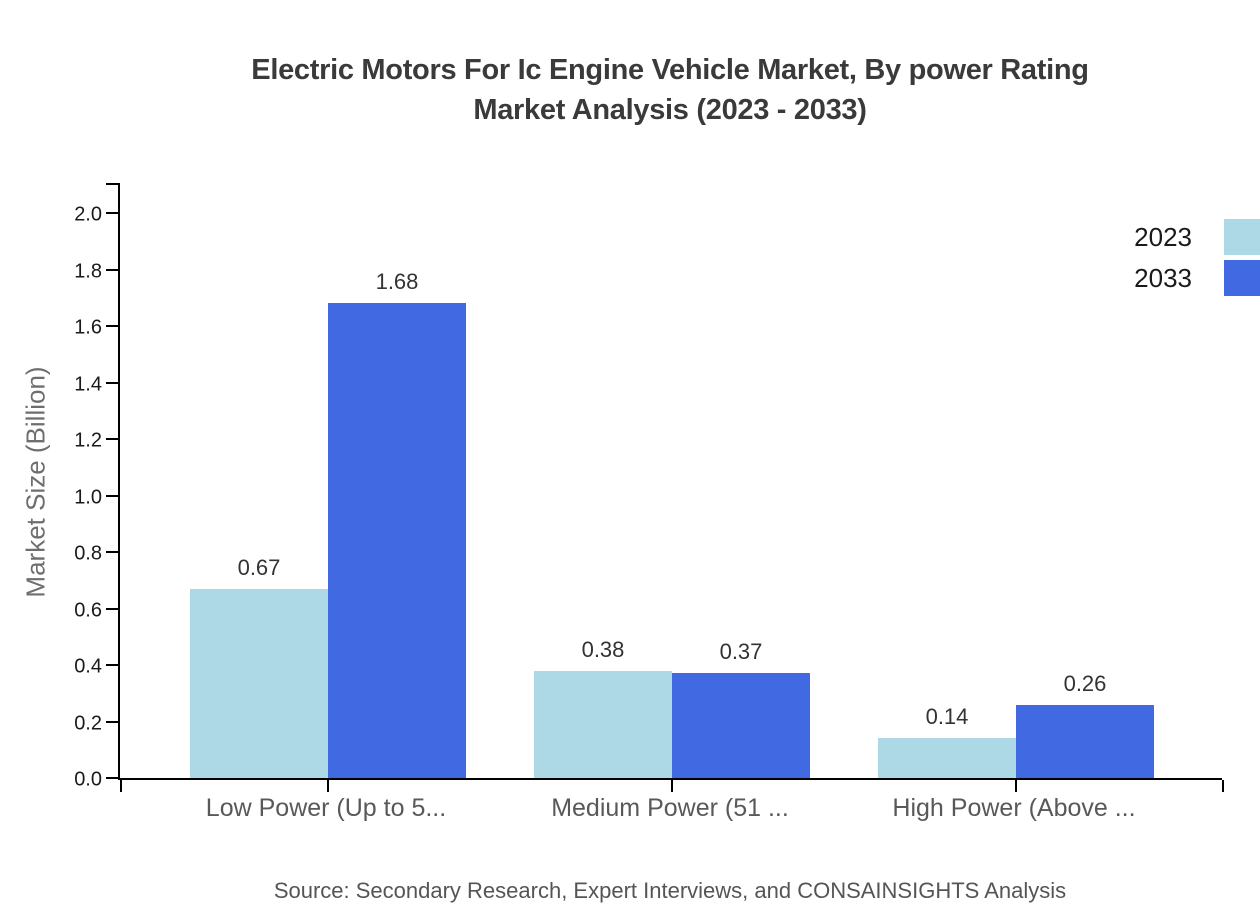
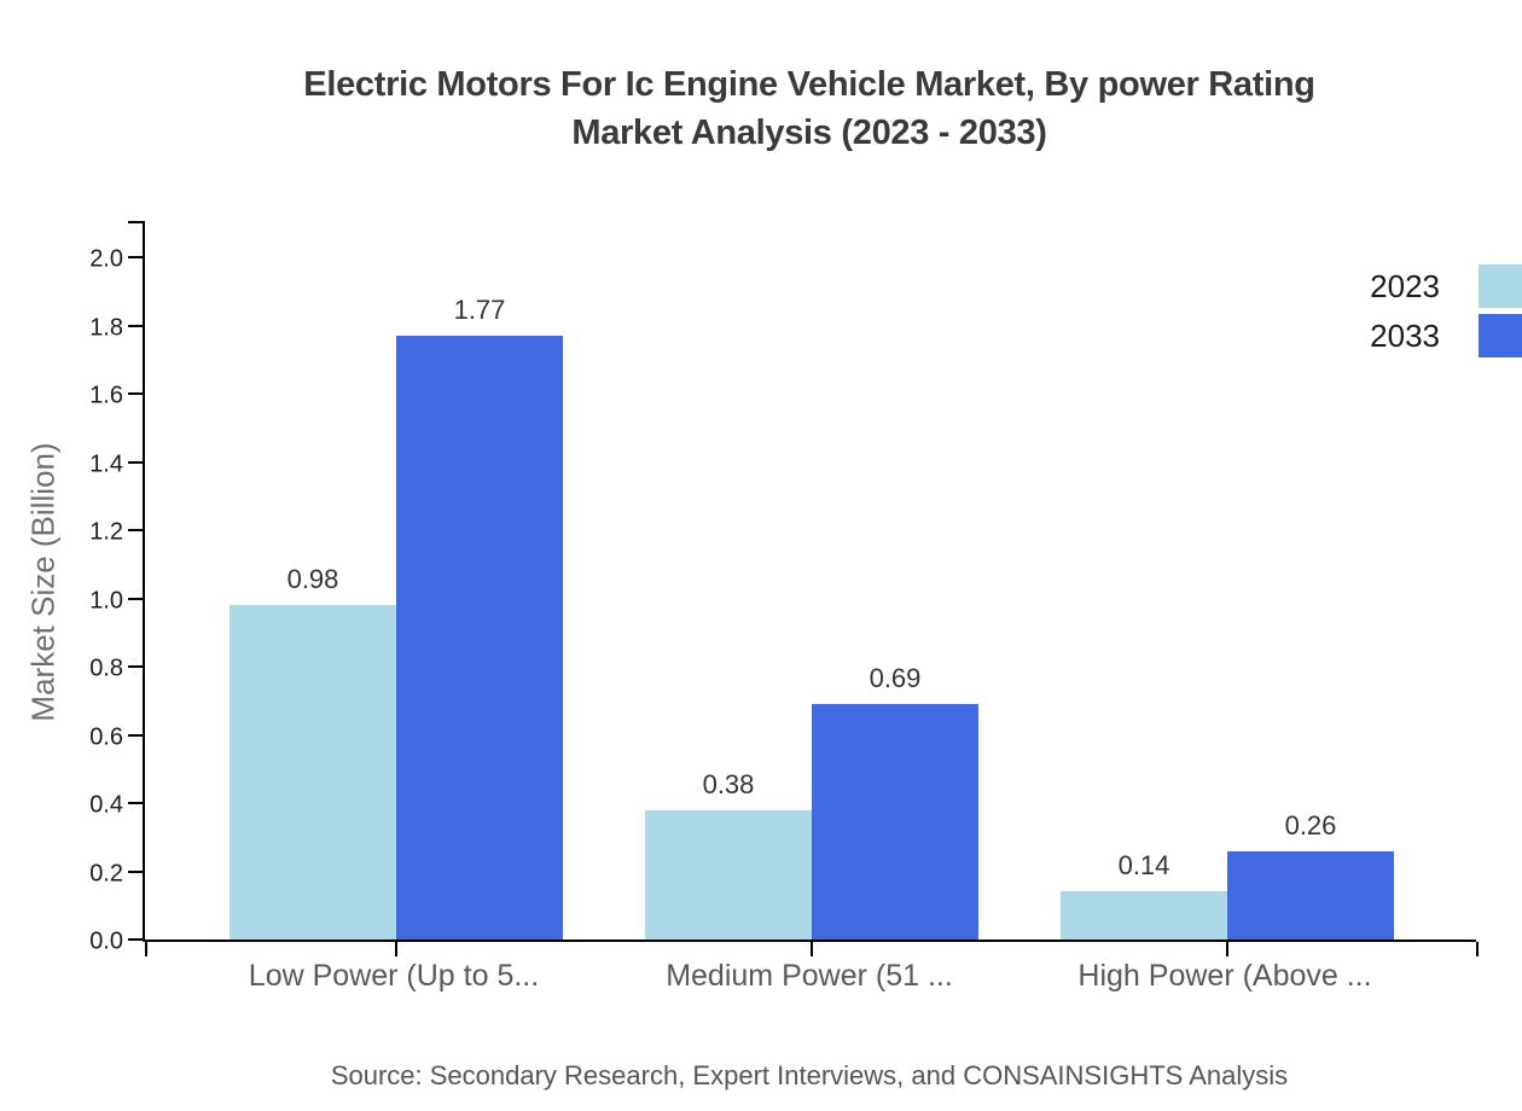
2023/Low Power (Up to 5...: 0.67 -> 0.98
2033/Low Power (Up to 5...: 1.68 -> 1.77
2033/Medium Power (51 ...: 0.37 -> 0.69
